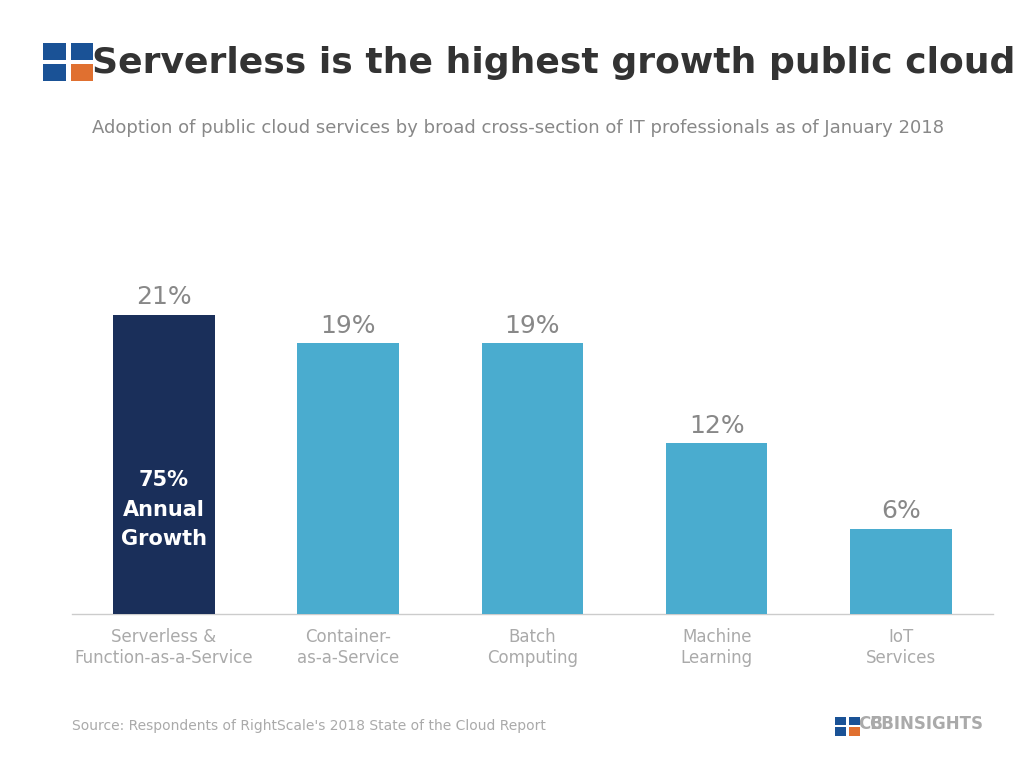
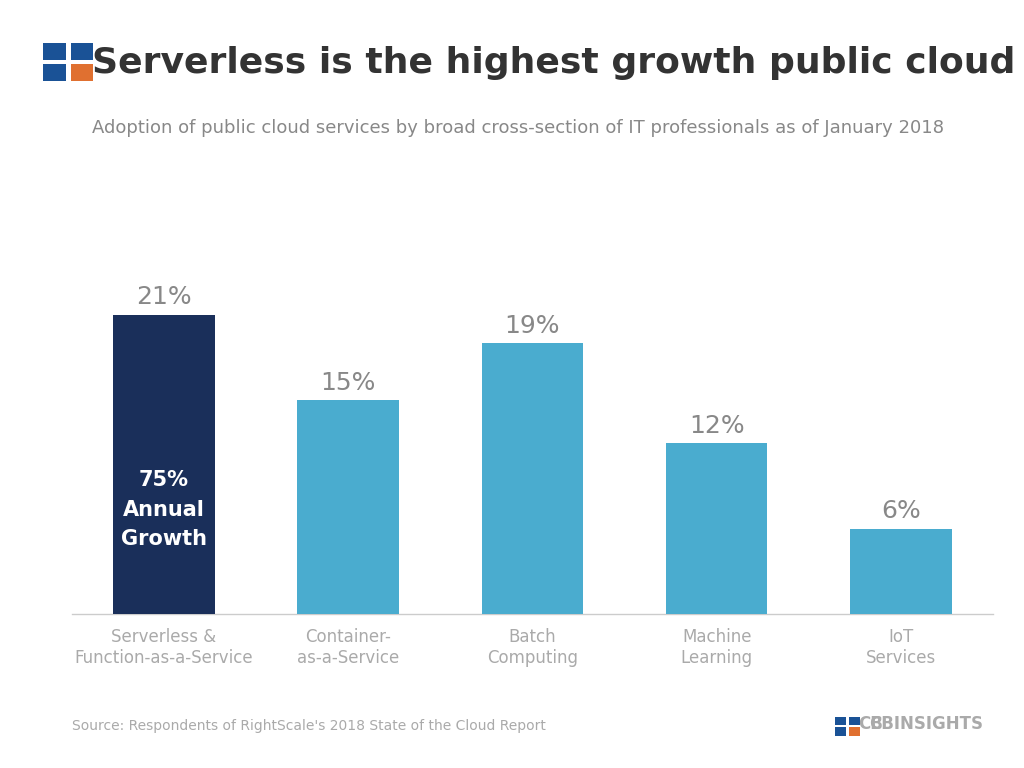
Container- as-a-Service: 19% -> 15%
